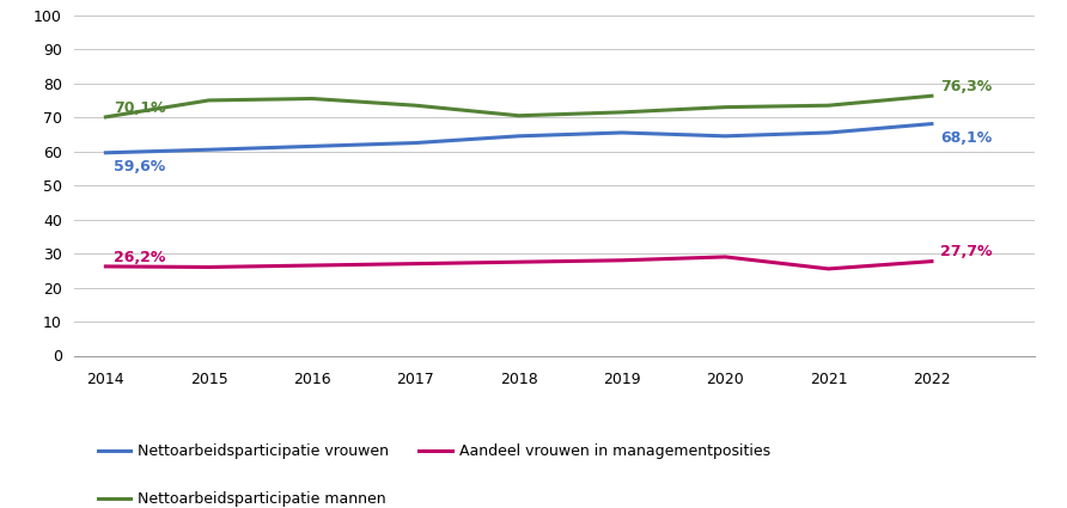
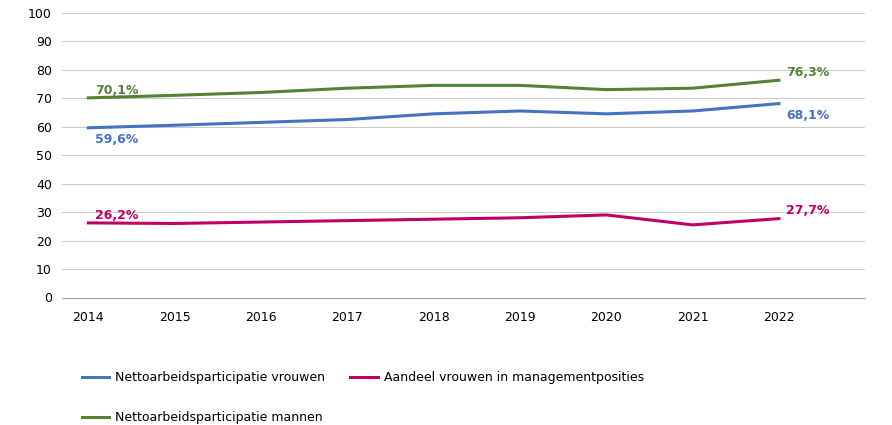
Nettoarbeidsparticipatie mannen/2015: 75.0 -> 71.0
Nettoarbeidsparticipatie mannen/2016: 75.5 -> 72.0
Nettoarbeidsparticipatie mannen/2018: 70.5 -> 74.5
Nettoarbeidsparticipatie mannen/2019: 71.5 -> 74.5
